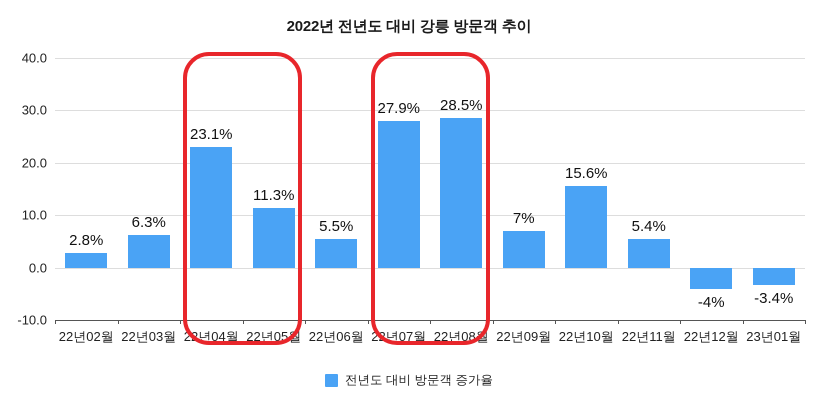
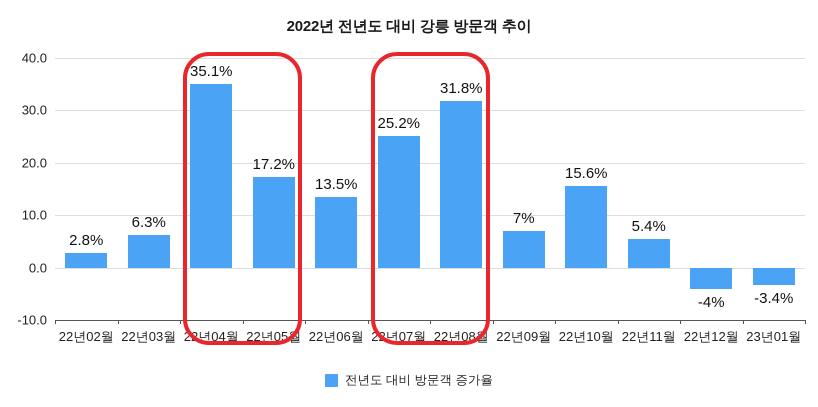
22년04월: 23.1% -> 35.1%
22년05월: 11.3% -> 17.2%
22년06월: 5.5% -> 13.5%
22년07월: 27.9% -> 25.2%
22년08월: 28.5% -> 31.8%
